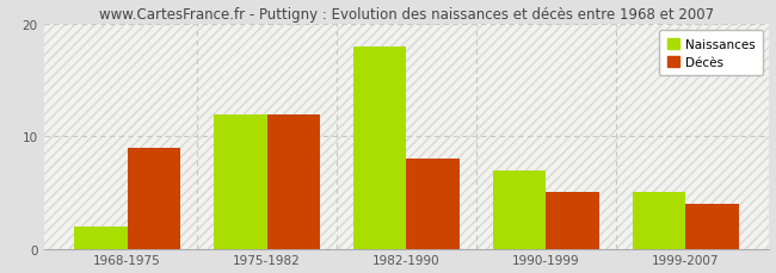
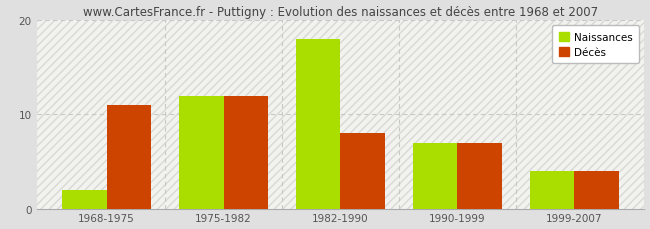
Décès/1968-1975: 9 -> 11
Décès/1990-1999: 5 -> 7
Naissances/1999-2007: 5 -> 4
